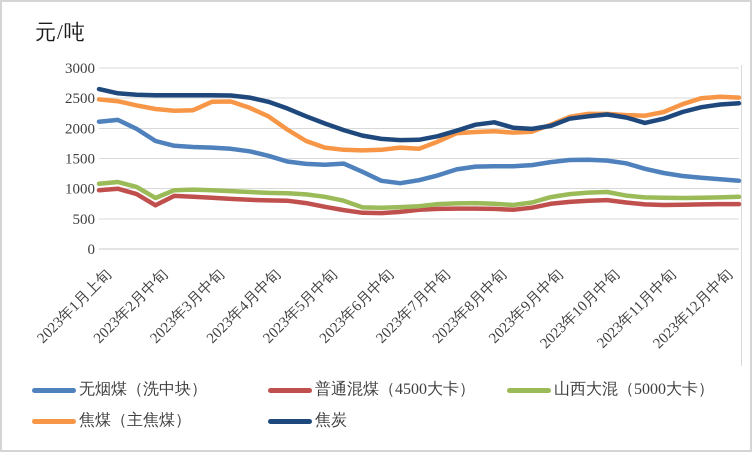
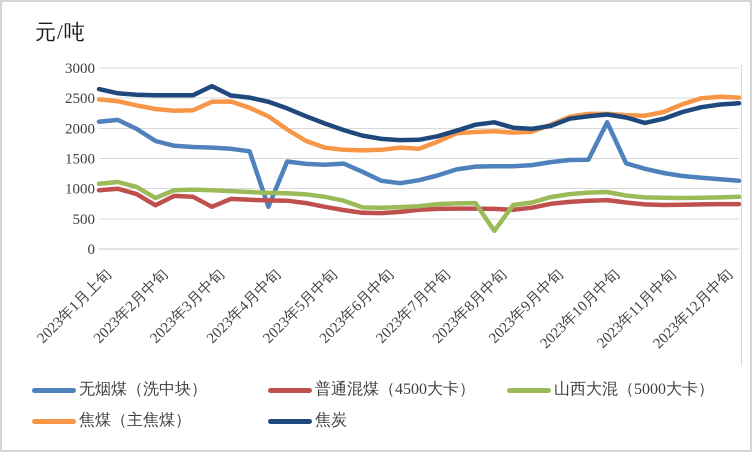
普通混煤（4500大卡）/2023年3月中旬: 800 -> 700
焦炭/2023年3月中旬: 2600 -> 2700
无烟煤（洗中块）/2023年4月中旬: 1500 -> 700
山西大混（5000大卡）/2023年8月中旬: 800 -> 300
无烟煤（洗中块）/2023年10月中旬: 1500 -> 2100
